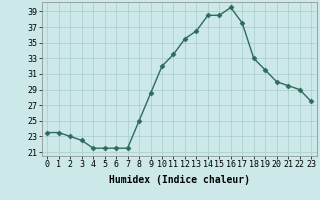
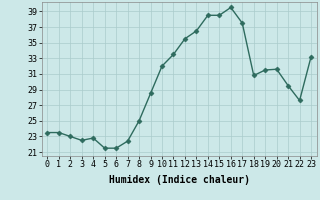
4: 21.5 -> 22.8
7: 21.5 -> 22.4
18: 33.0 -> 30.8
20: 30.0 -> 31.6
22: 29.0 -> 27.6
23: 27.5 -> 33.2
